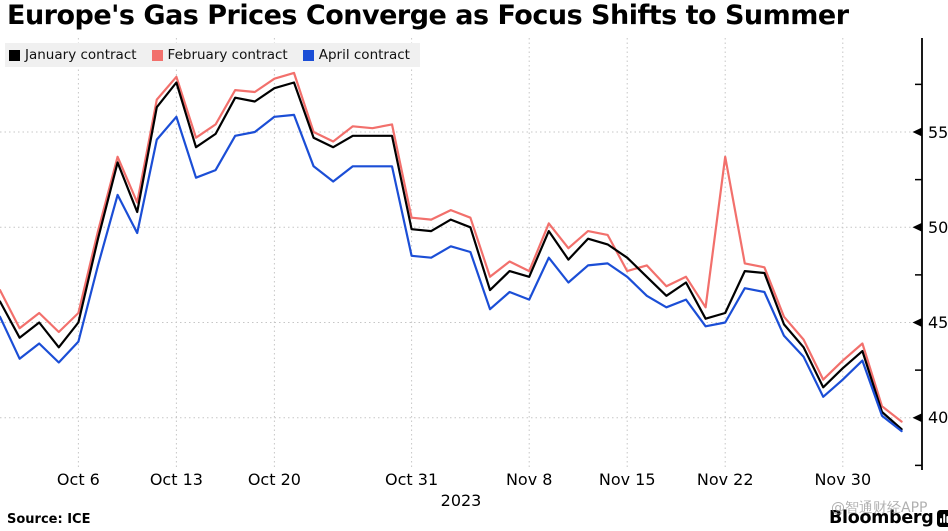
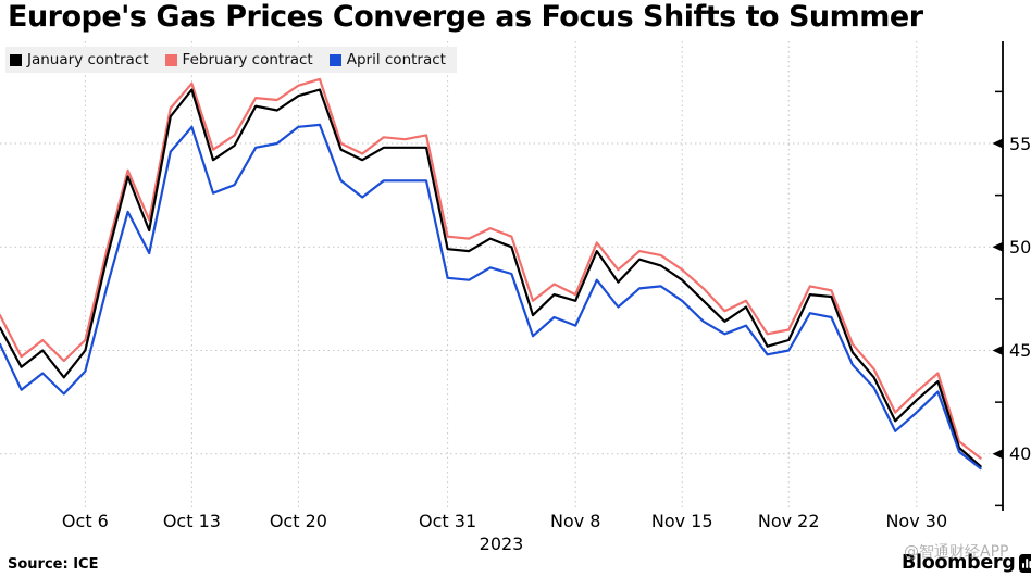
February contract/Nov 15: 47.7 -> 48.9
February contract/Nov 22: 53.7 -> 46.0
